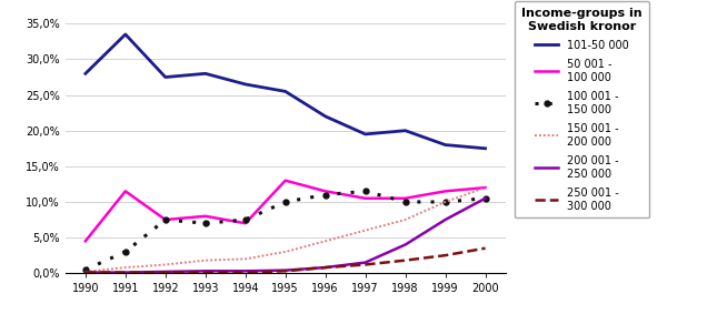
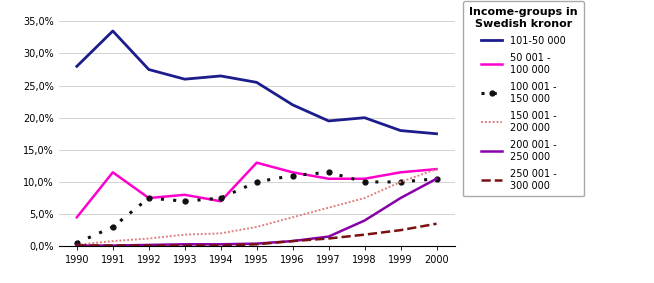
101-50 000/1993: 28,0% -> 26,0%
